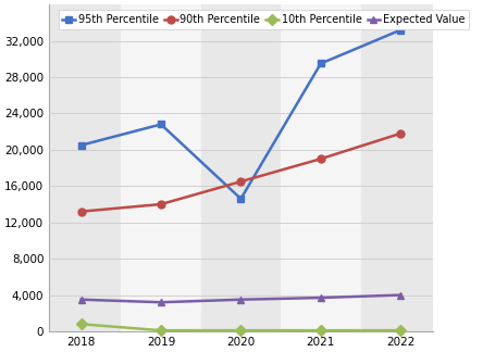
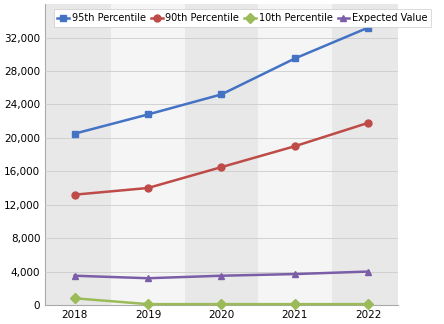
95th Percentile/2020: 14,600 -> 25,200
